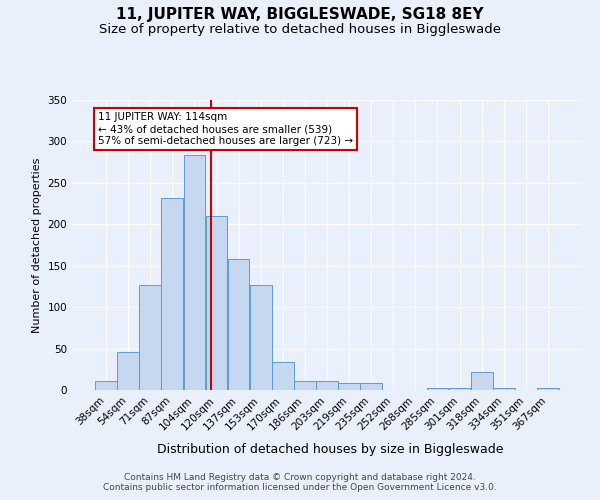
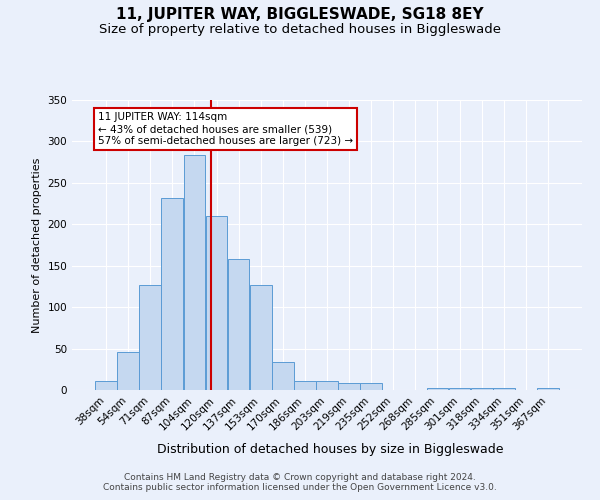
318sqm: 22 -> 2
